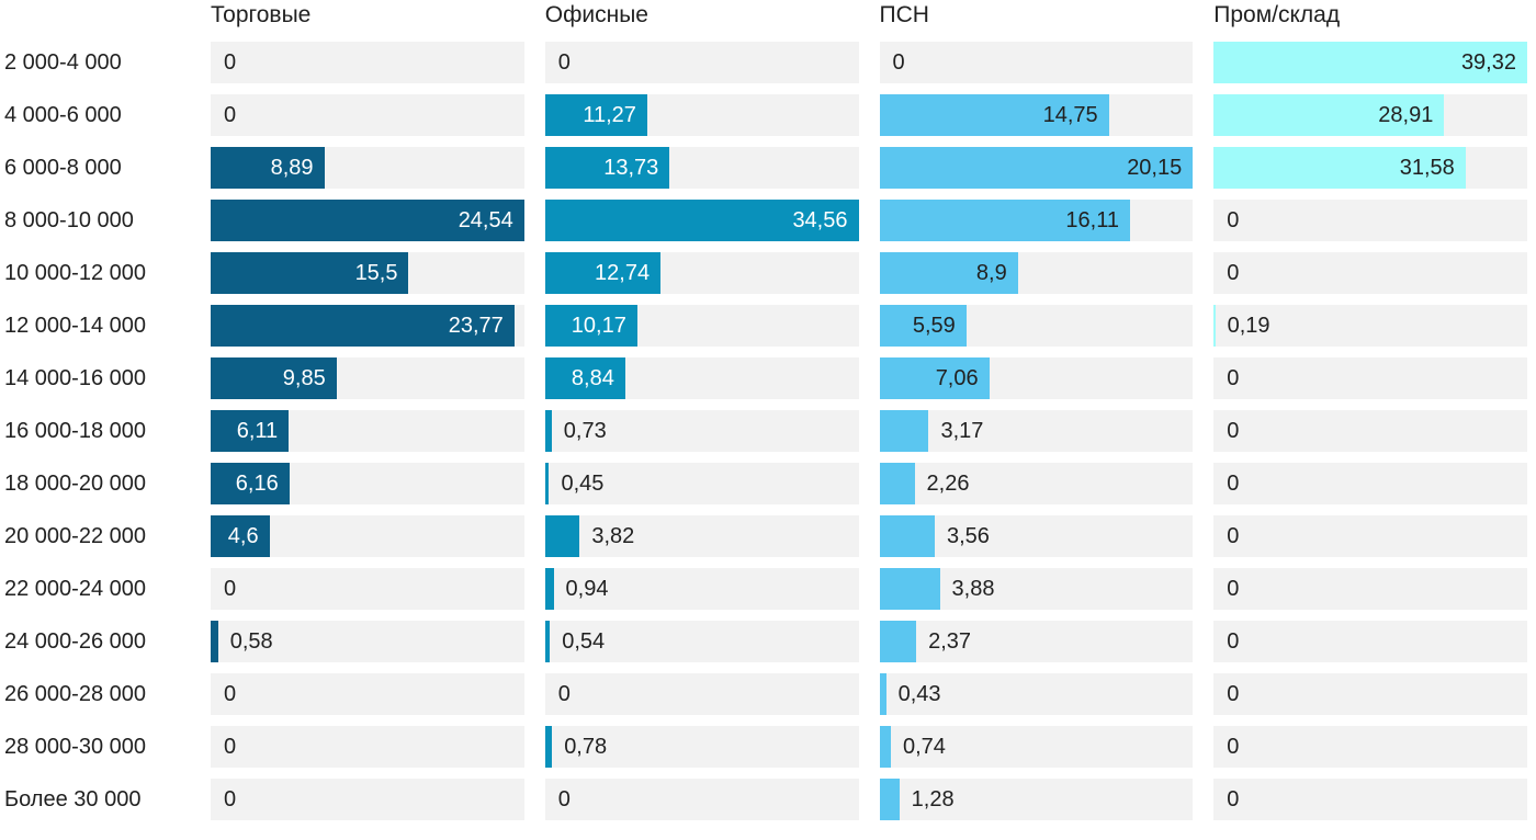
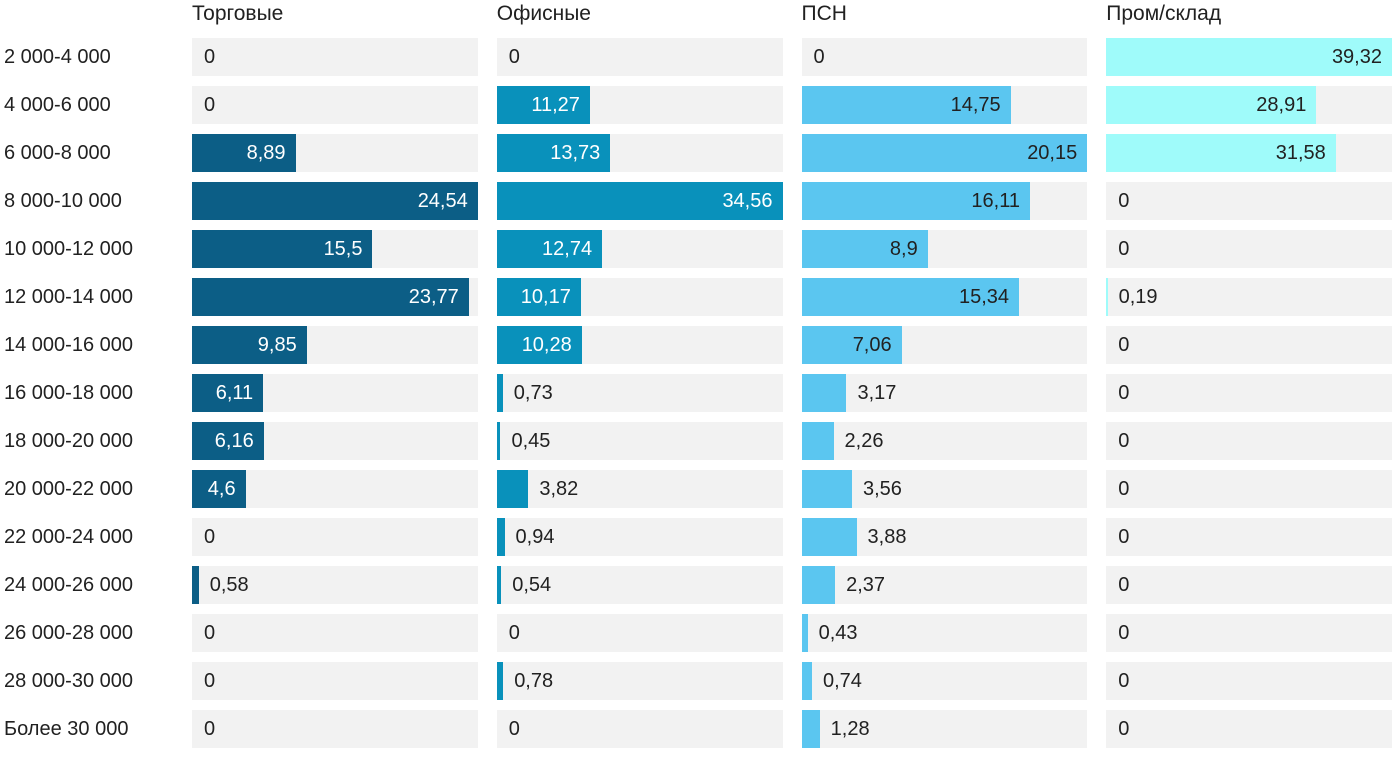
ПСН/12 000-14 000: 5,59 -> 15,34
Офисные/14 000-16 000: 8,84 -> 10,28
